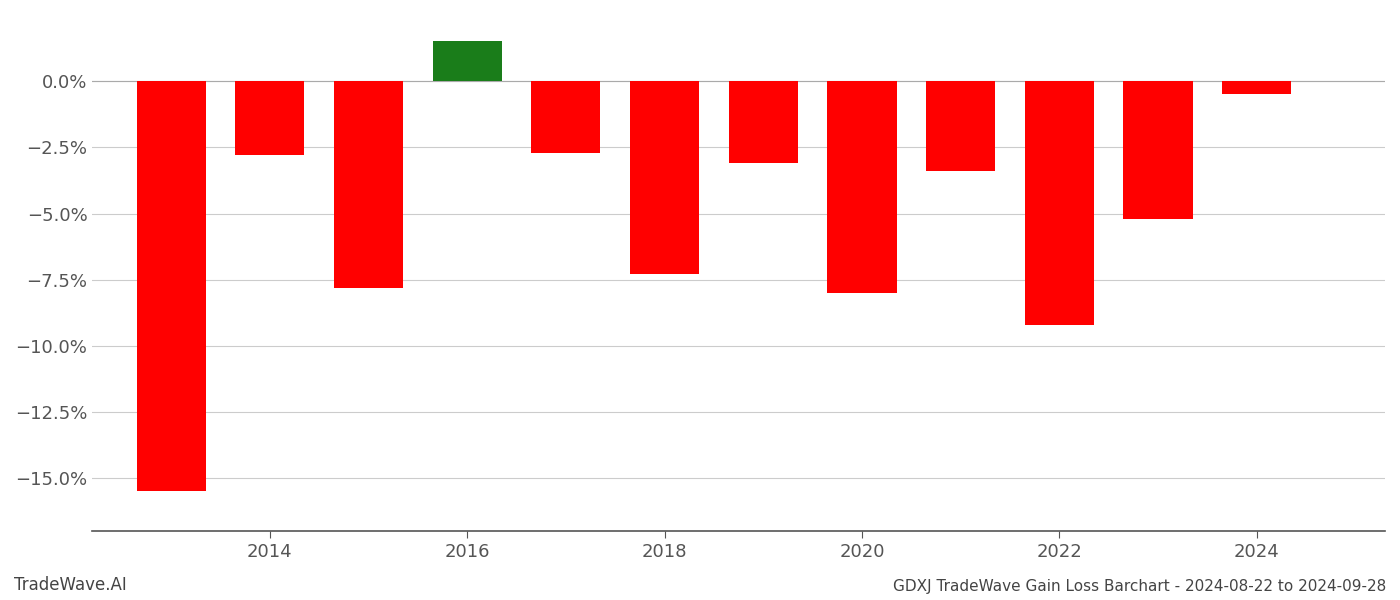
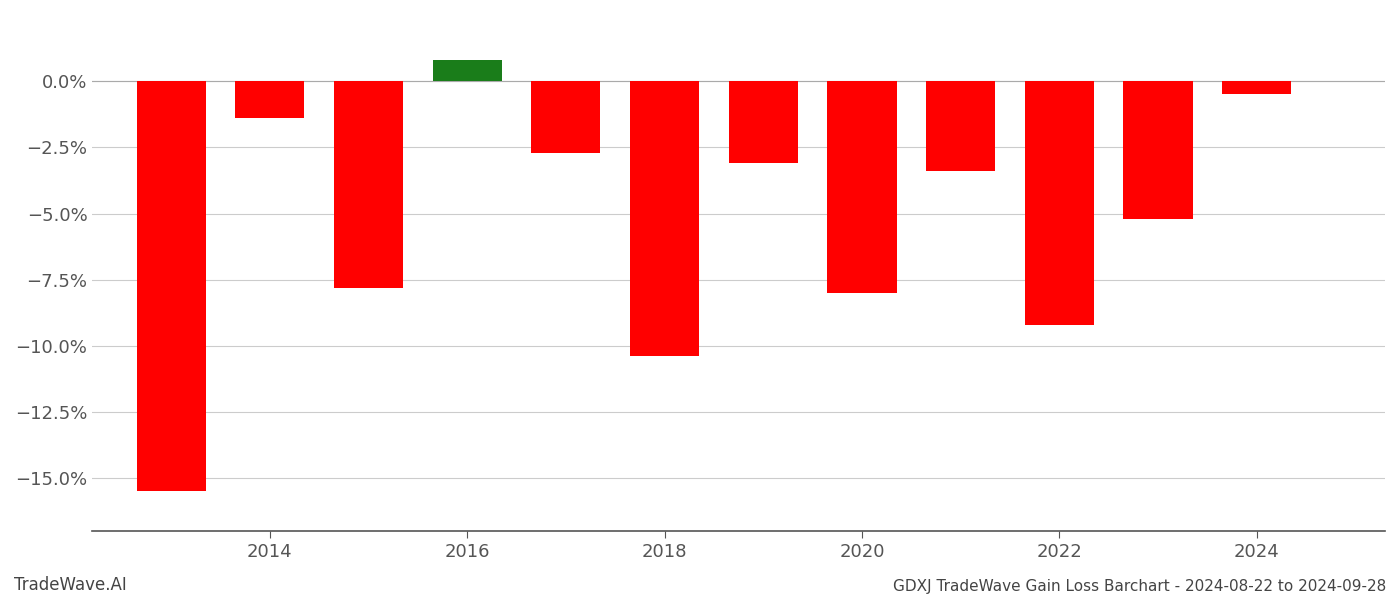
2014: -2.8% -> -1.4%
2016: 1.5% -> 0.8%
2018: -7.3% -> -10.4%
